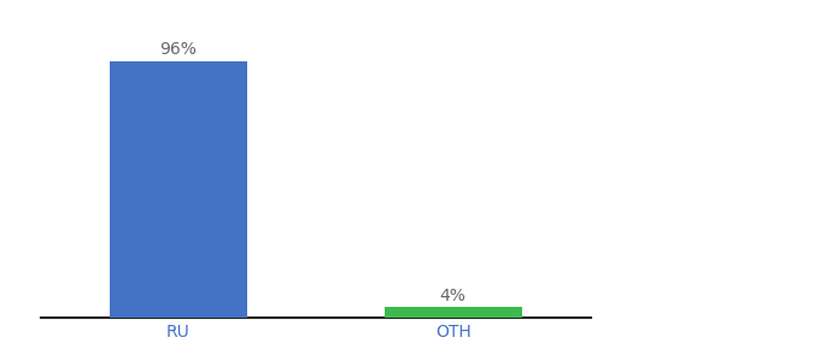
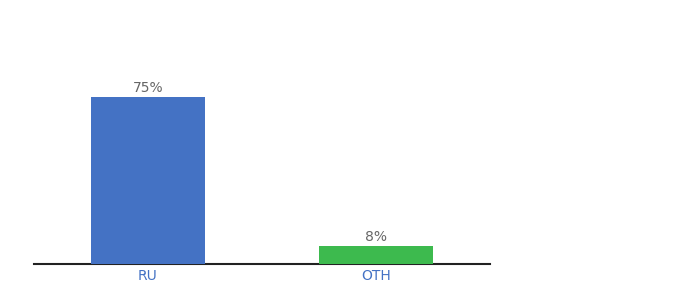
RU: 96% -> 75%
OTH: 4% -> 8%
